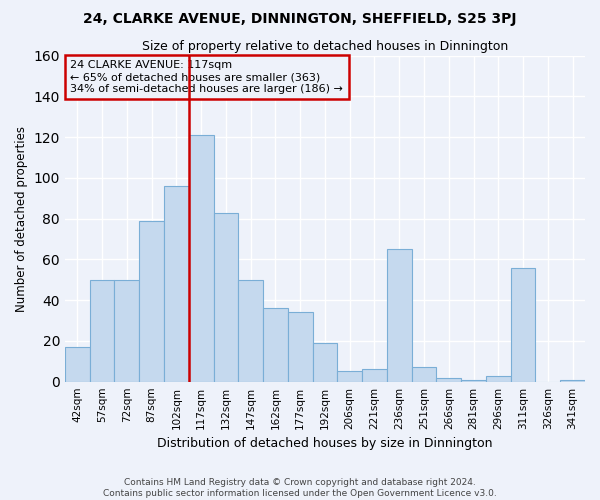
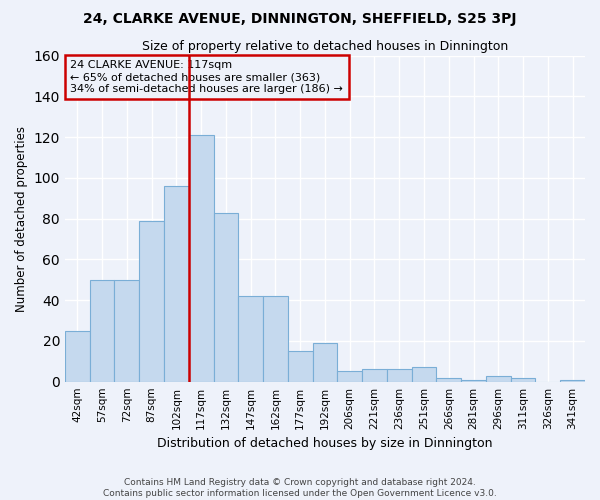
42sqm: 17 -> 25
147sqm: 50 -> 42
162sqm: 36 -> 42
177sqm: 34 -> 15
236sqm: 65 -> 6
311sqm: 56 -> 2
